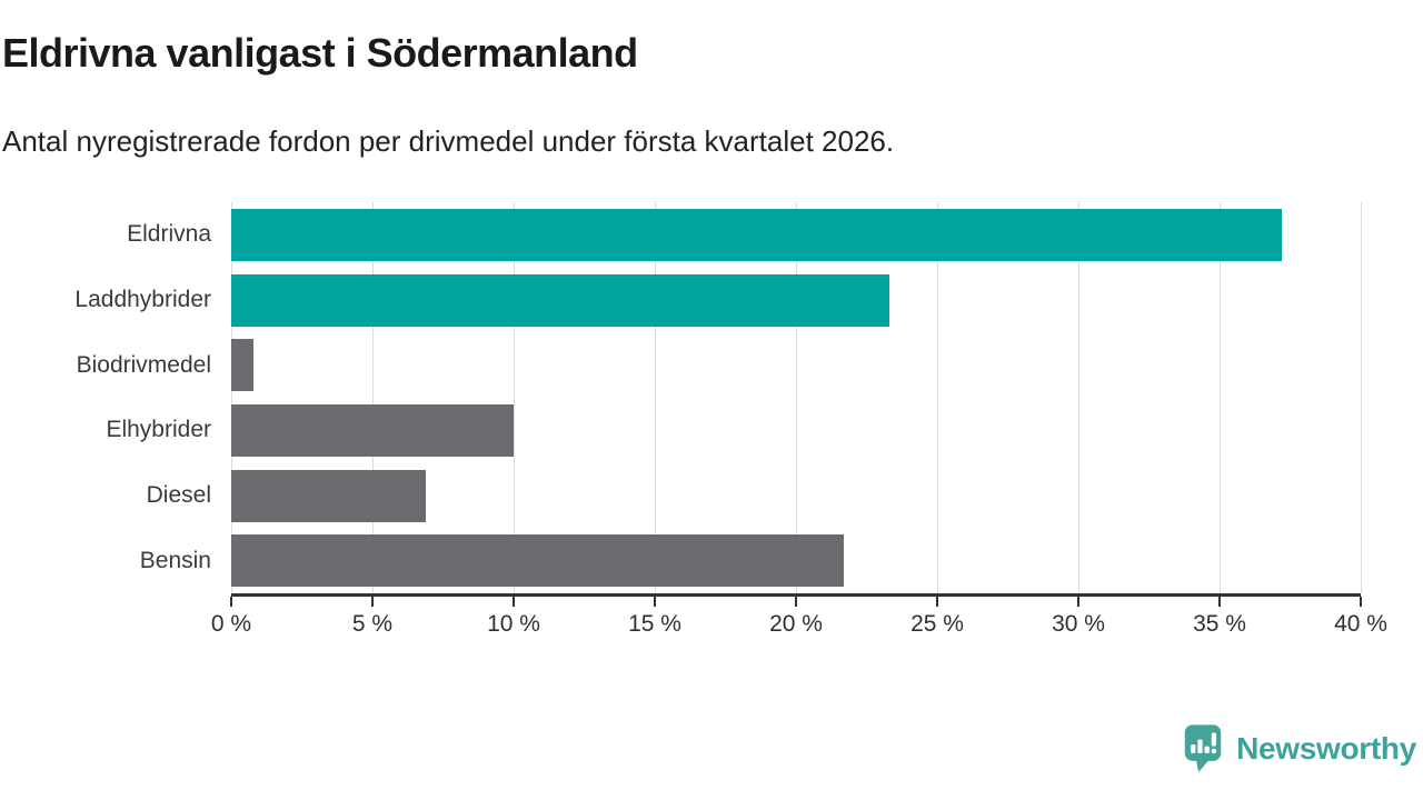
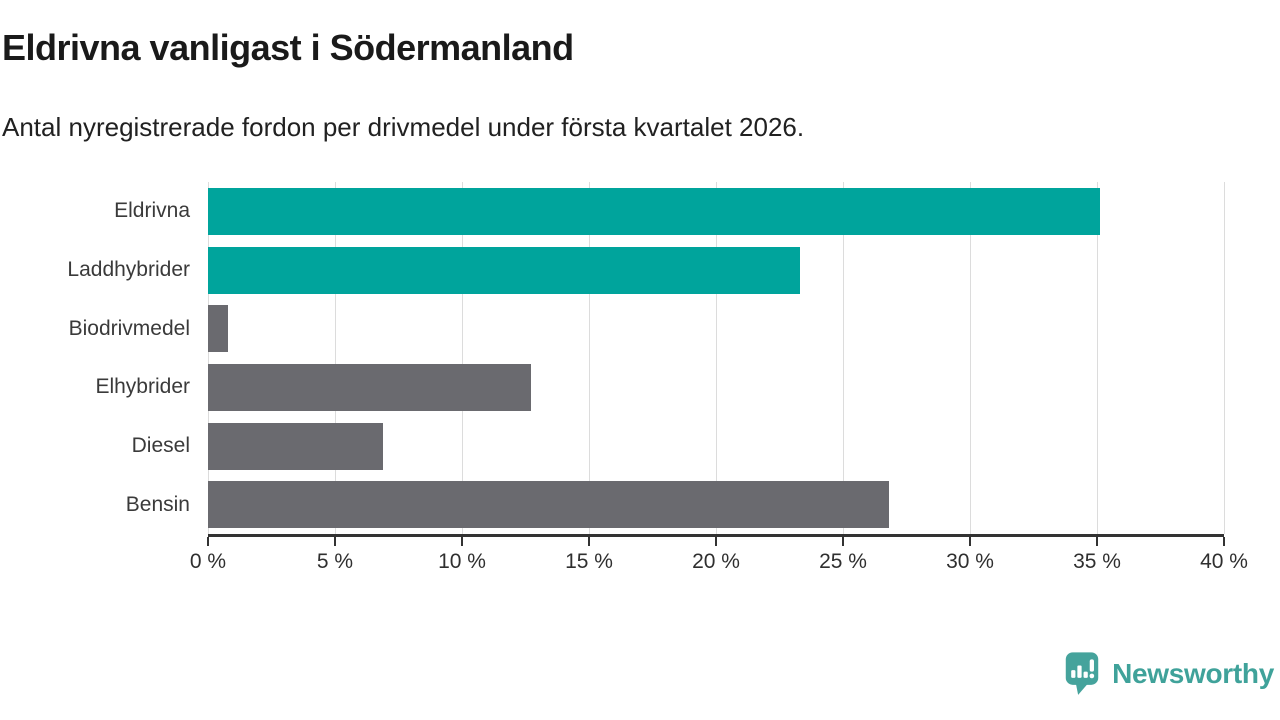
Eldrivna: 37.2% -> 35.1%
Elhybrider: 10.0% -> 12.7%
Bensin: 21.7% -> 26.8%
